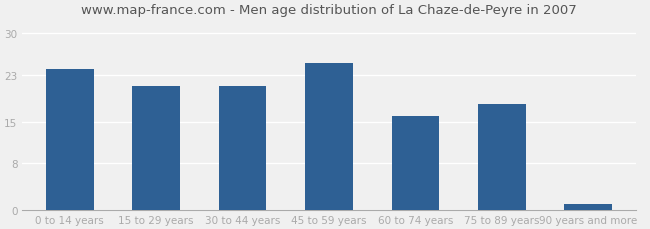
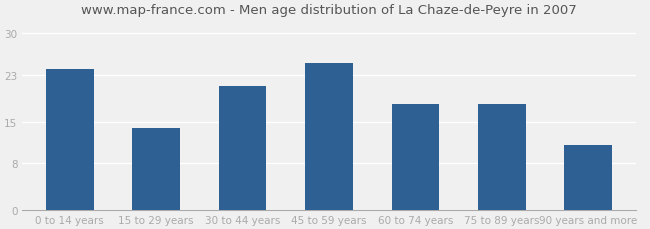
15 to 29 years: 21 -> 14
60 to 74 years: 16 -> 18
90 years and more: 1 -> 11
